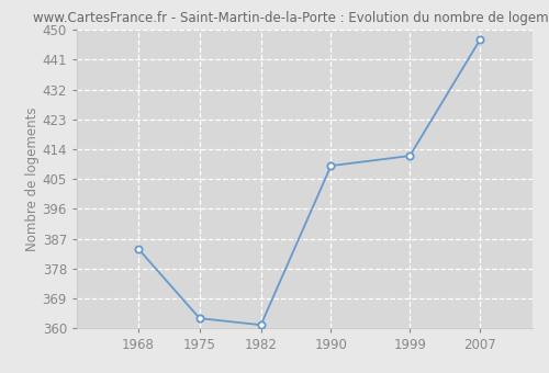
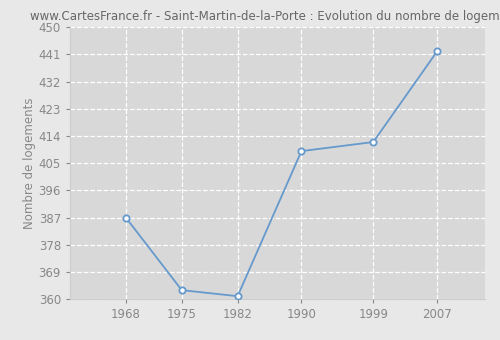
1968: 384 -> 387
2007: 447 -> 442
